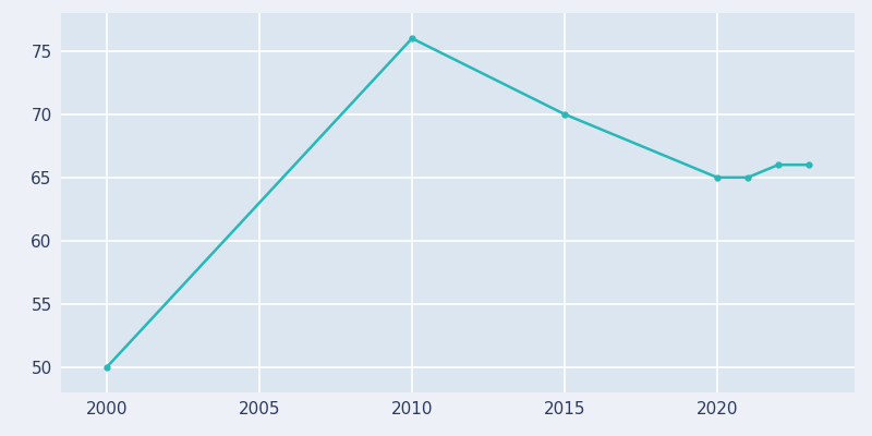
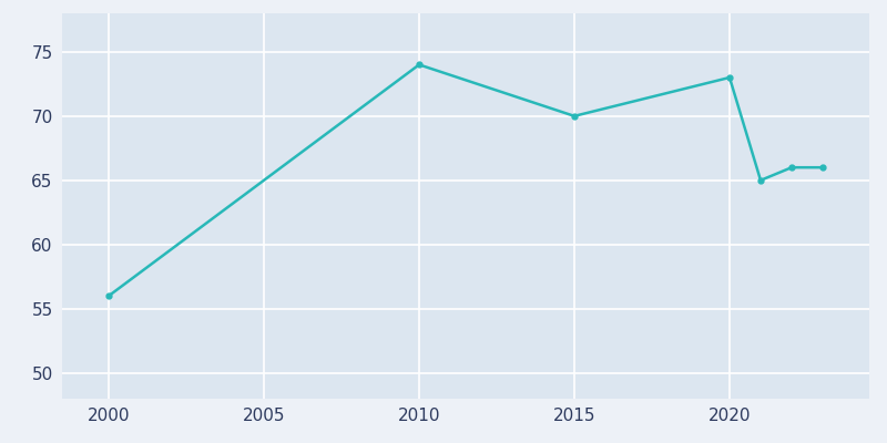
2000: 50 -> 56
2010: 76 -> 74
2020: 65 -> 73
